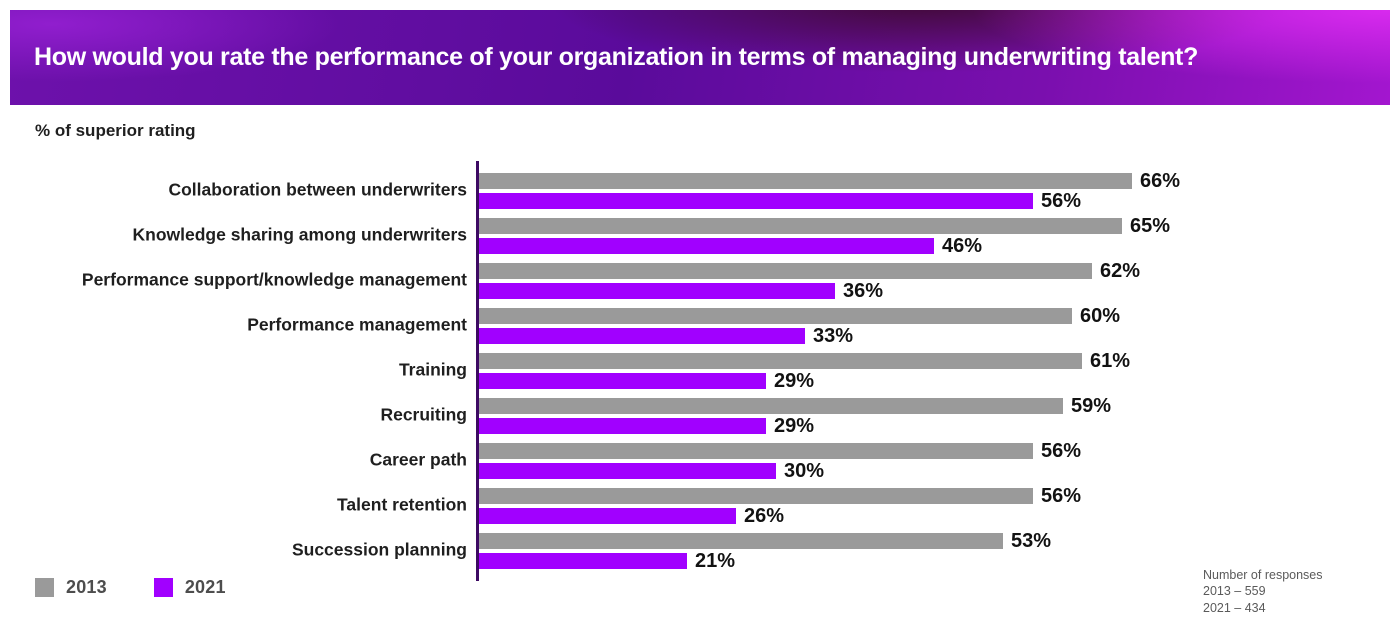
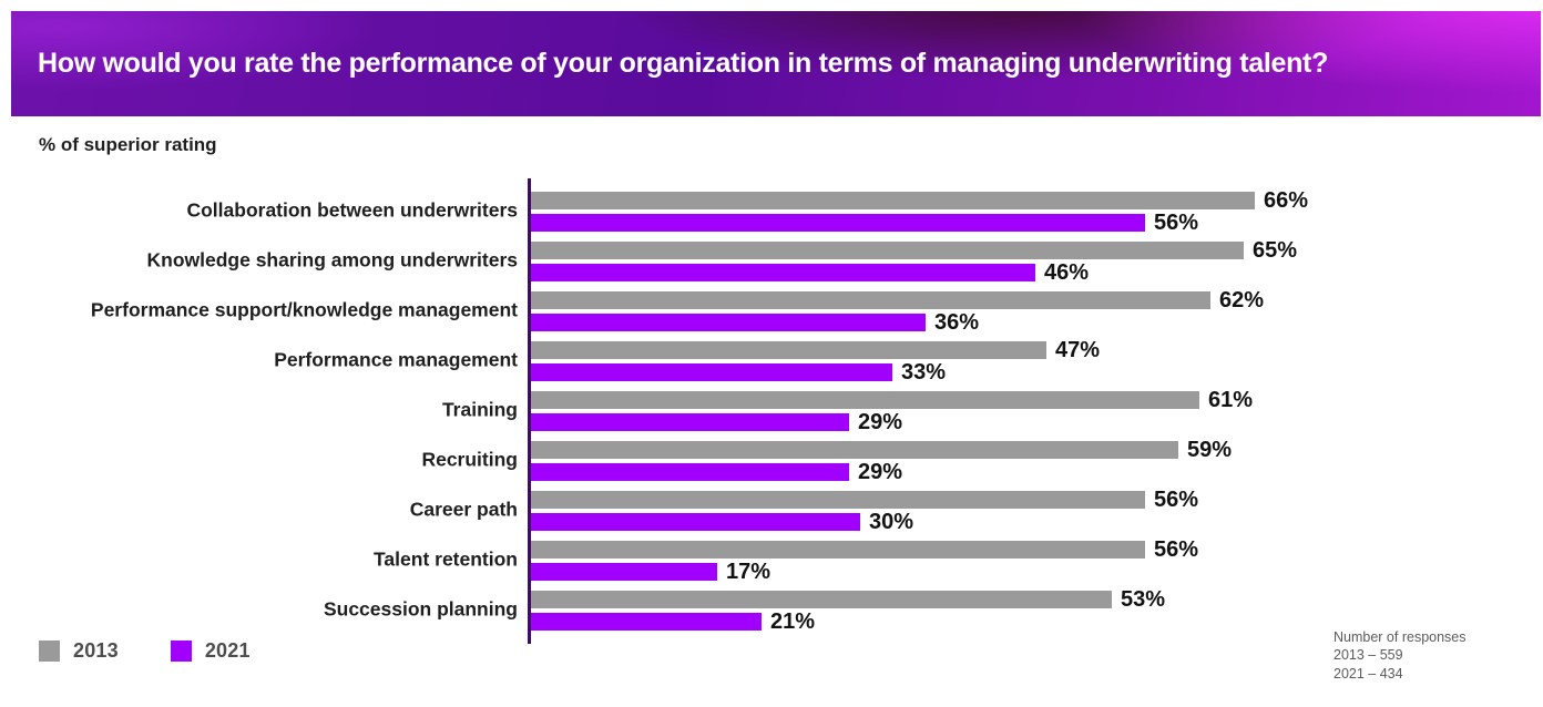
2013/Performance management: 60% -> 47%
2021/Talent retention: 26% -> 17%
